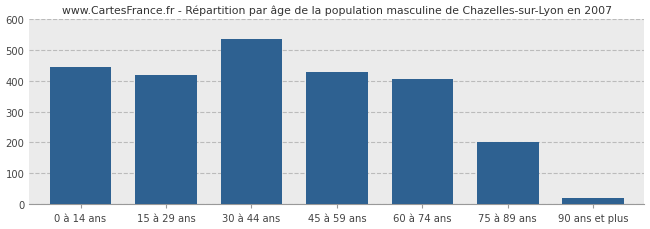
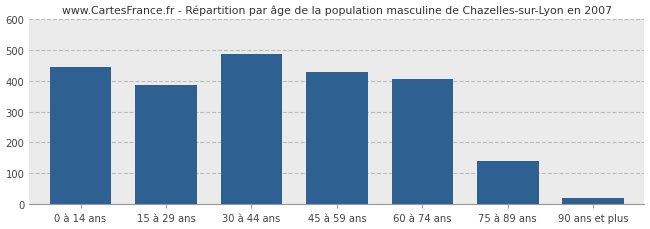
15 à 29 ans: 417 -> 385
30 à 44 ans: 535 -> 485
75 à 89 ans: 203 -> 140
